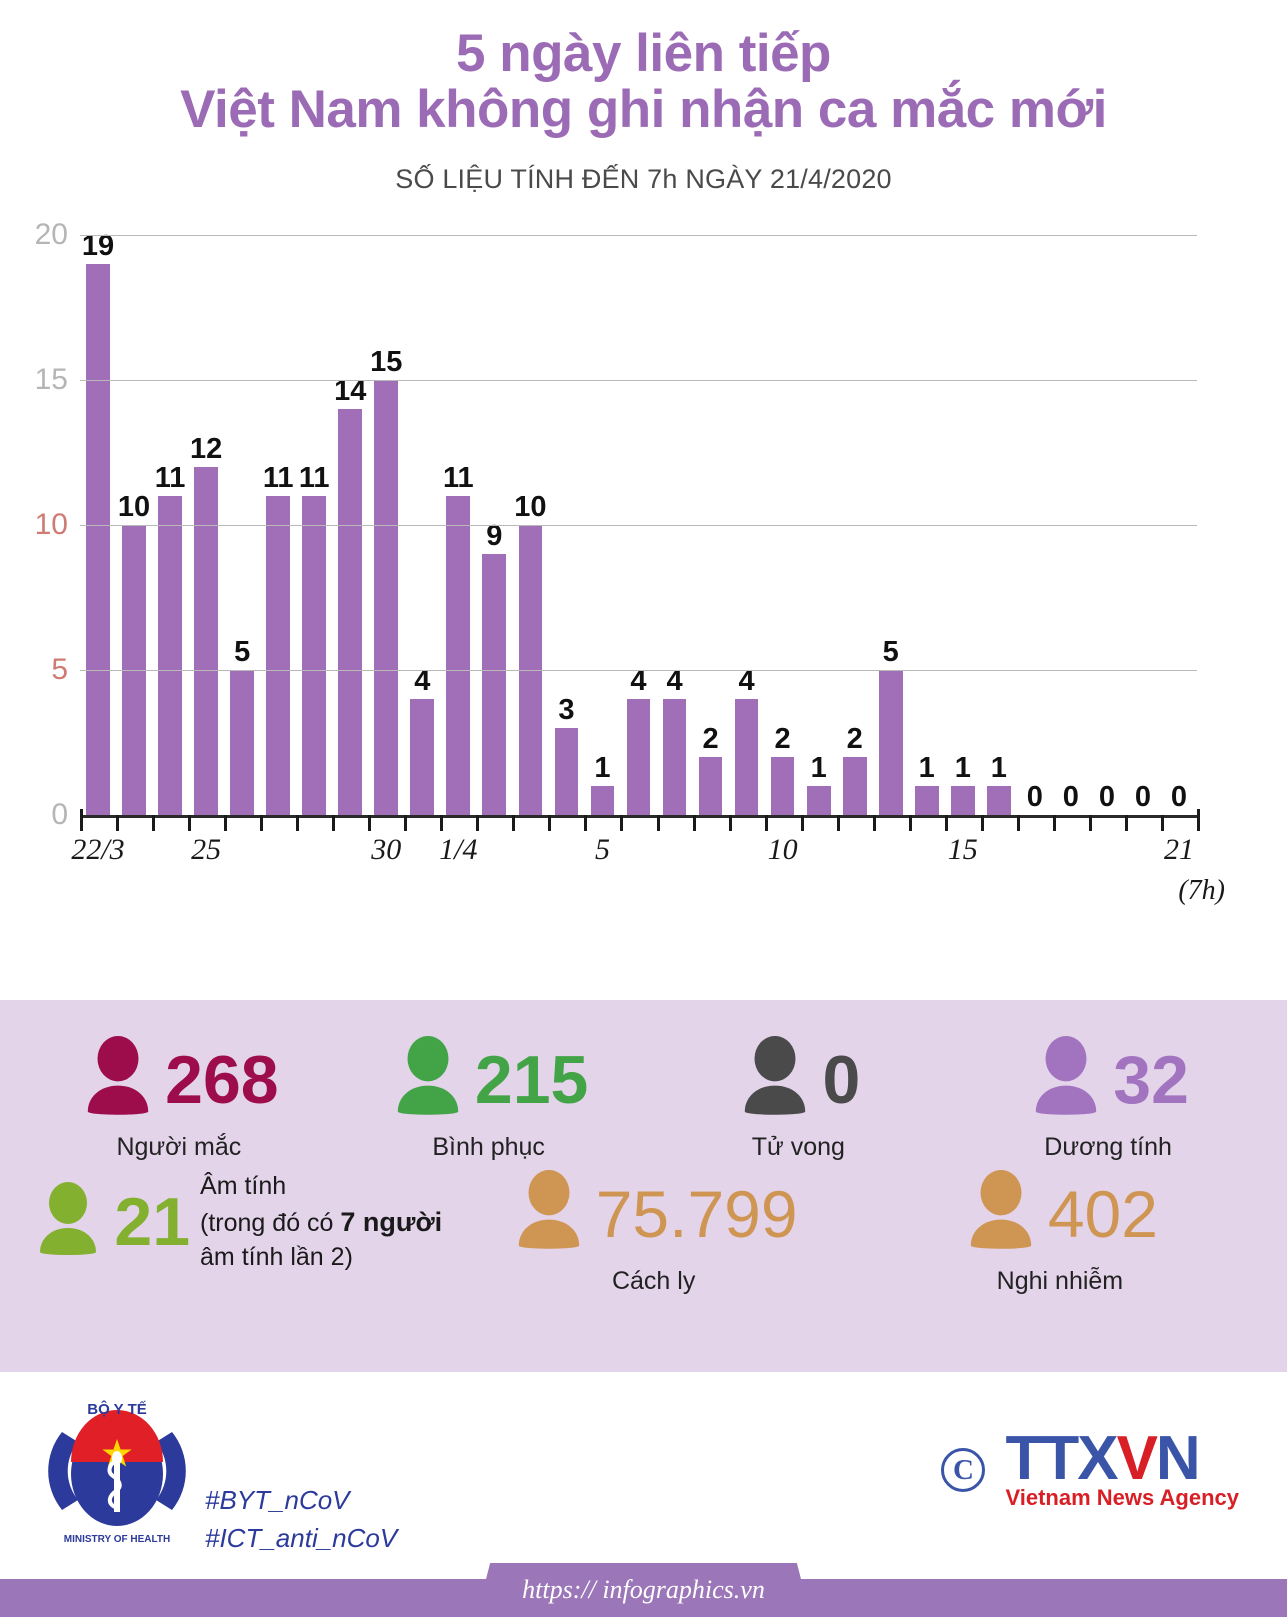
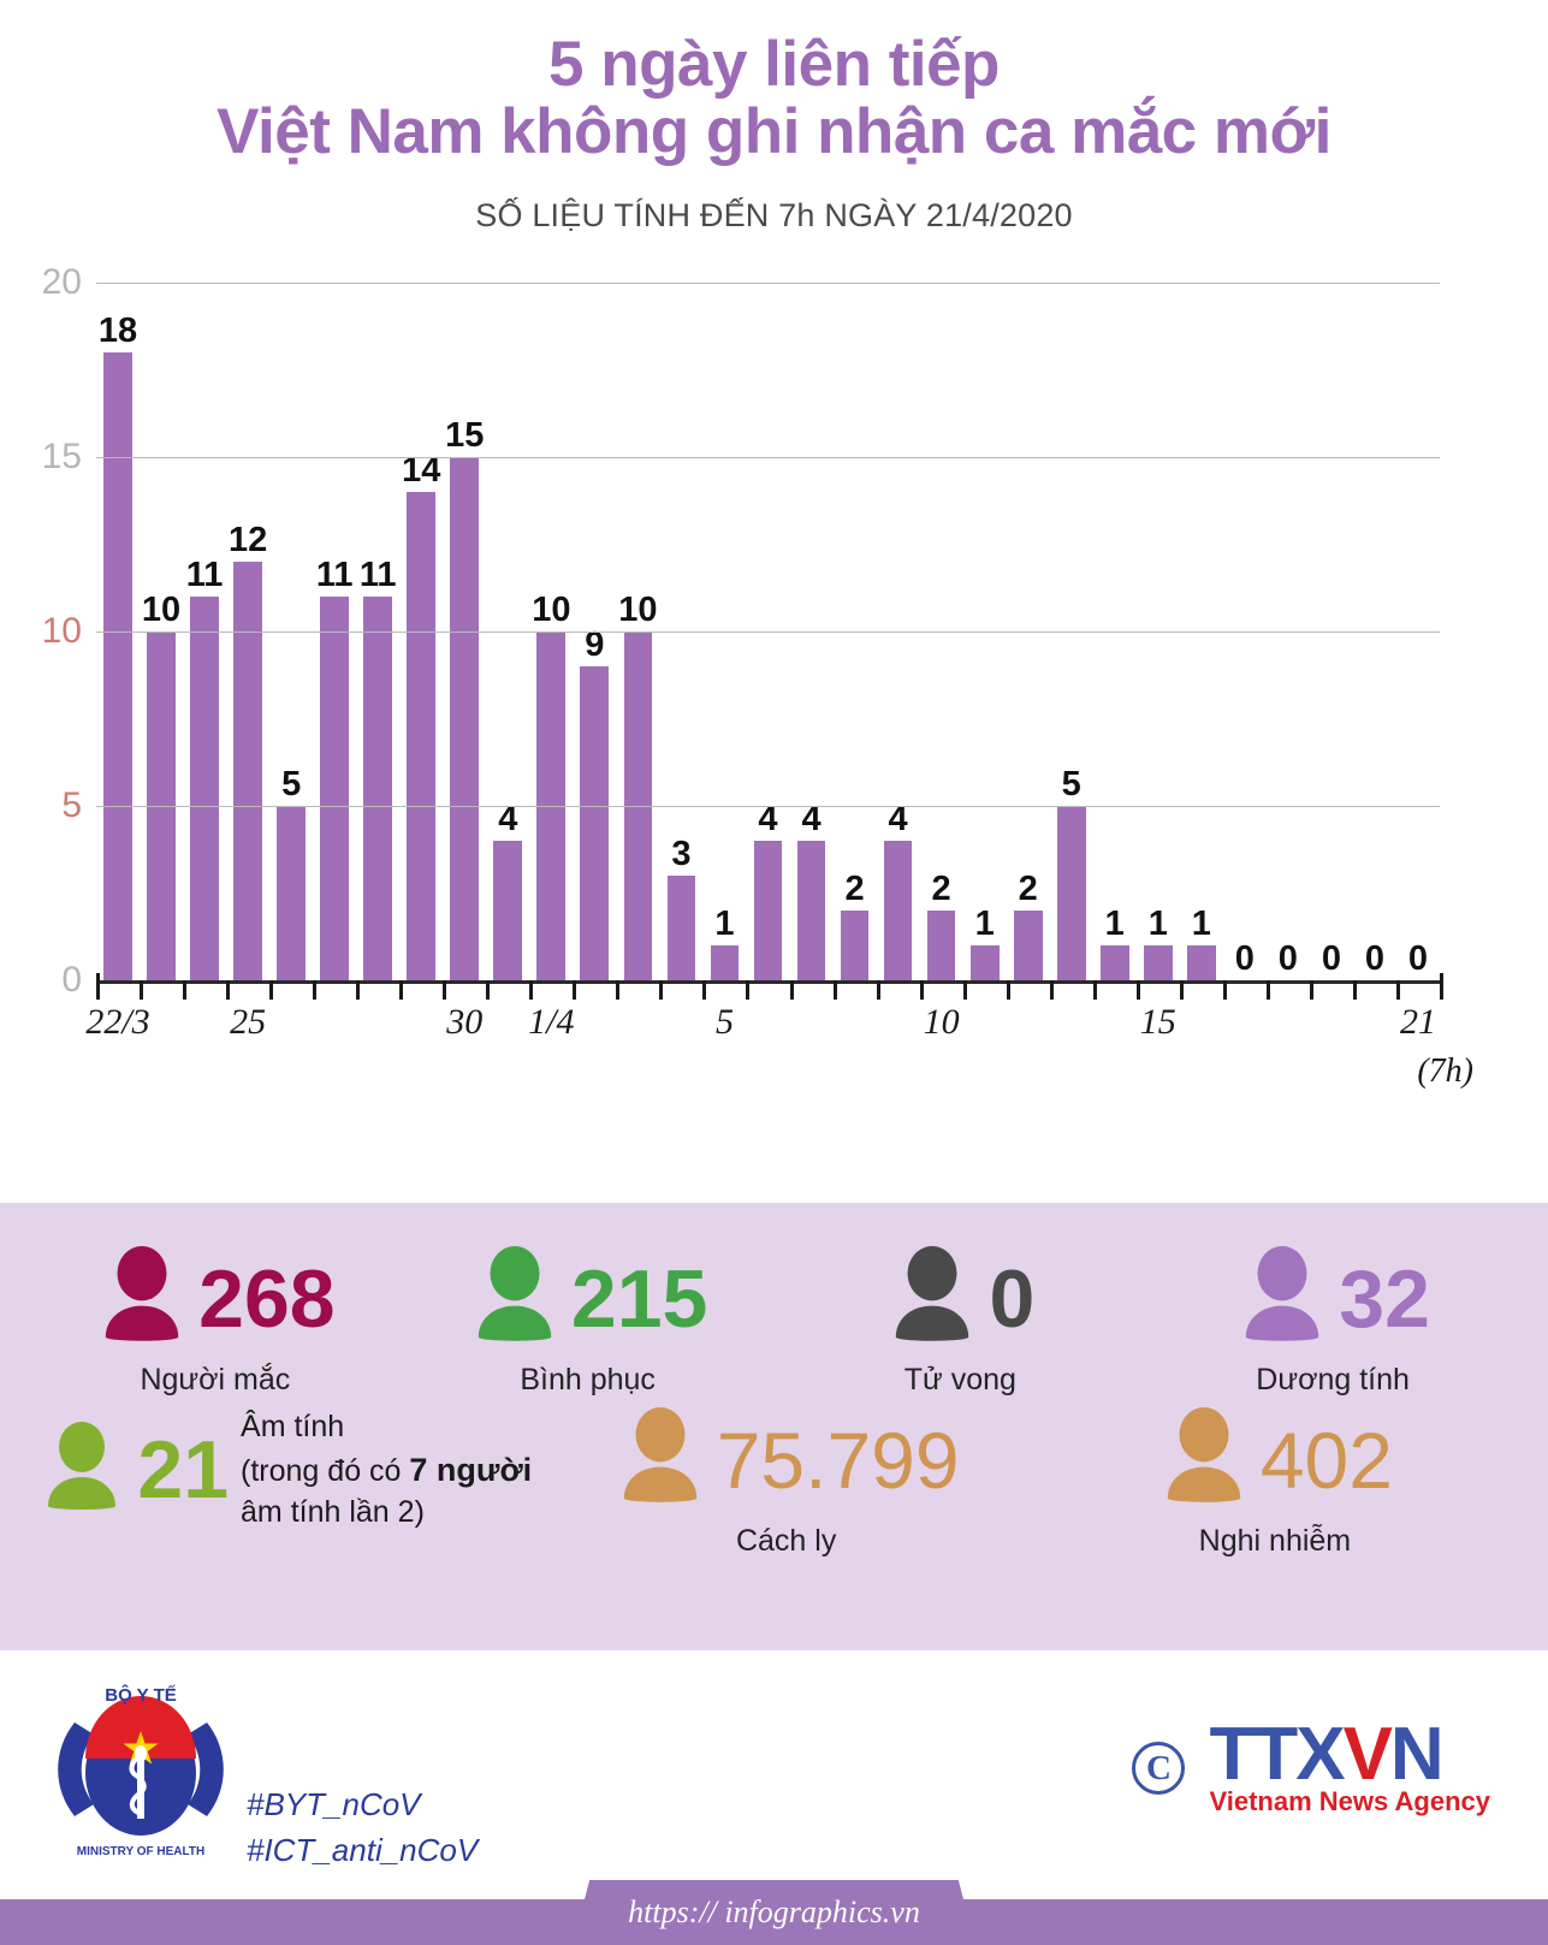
22/3: 19 -> 18
1/4: 11 -> 10
